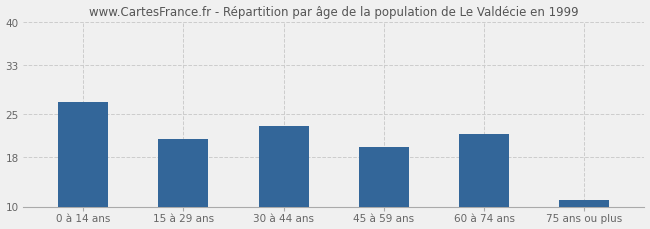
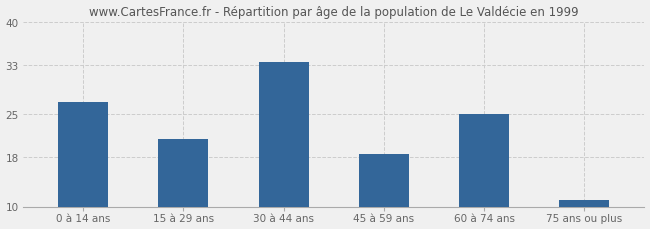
30 à 44 ans: 23.0 -> 33.5
45 à 59 ans: 19.6 -> 18.5
60 à 74 ans: 21.8 -> 25.0
